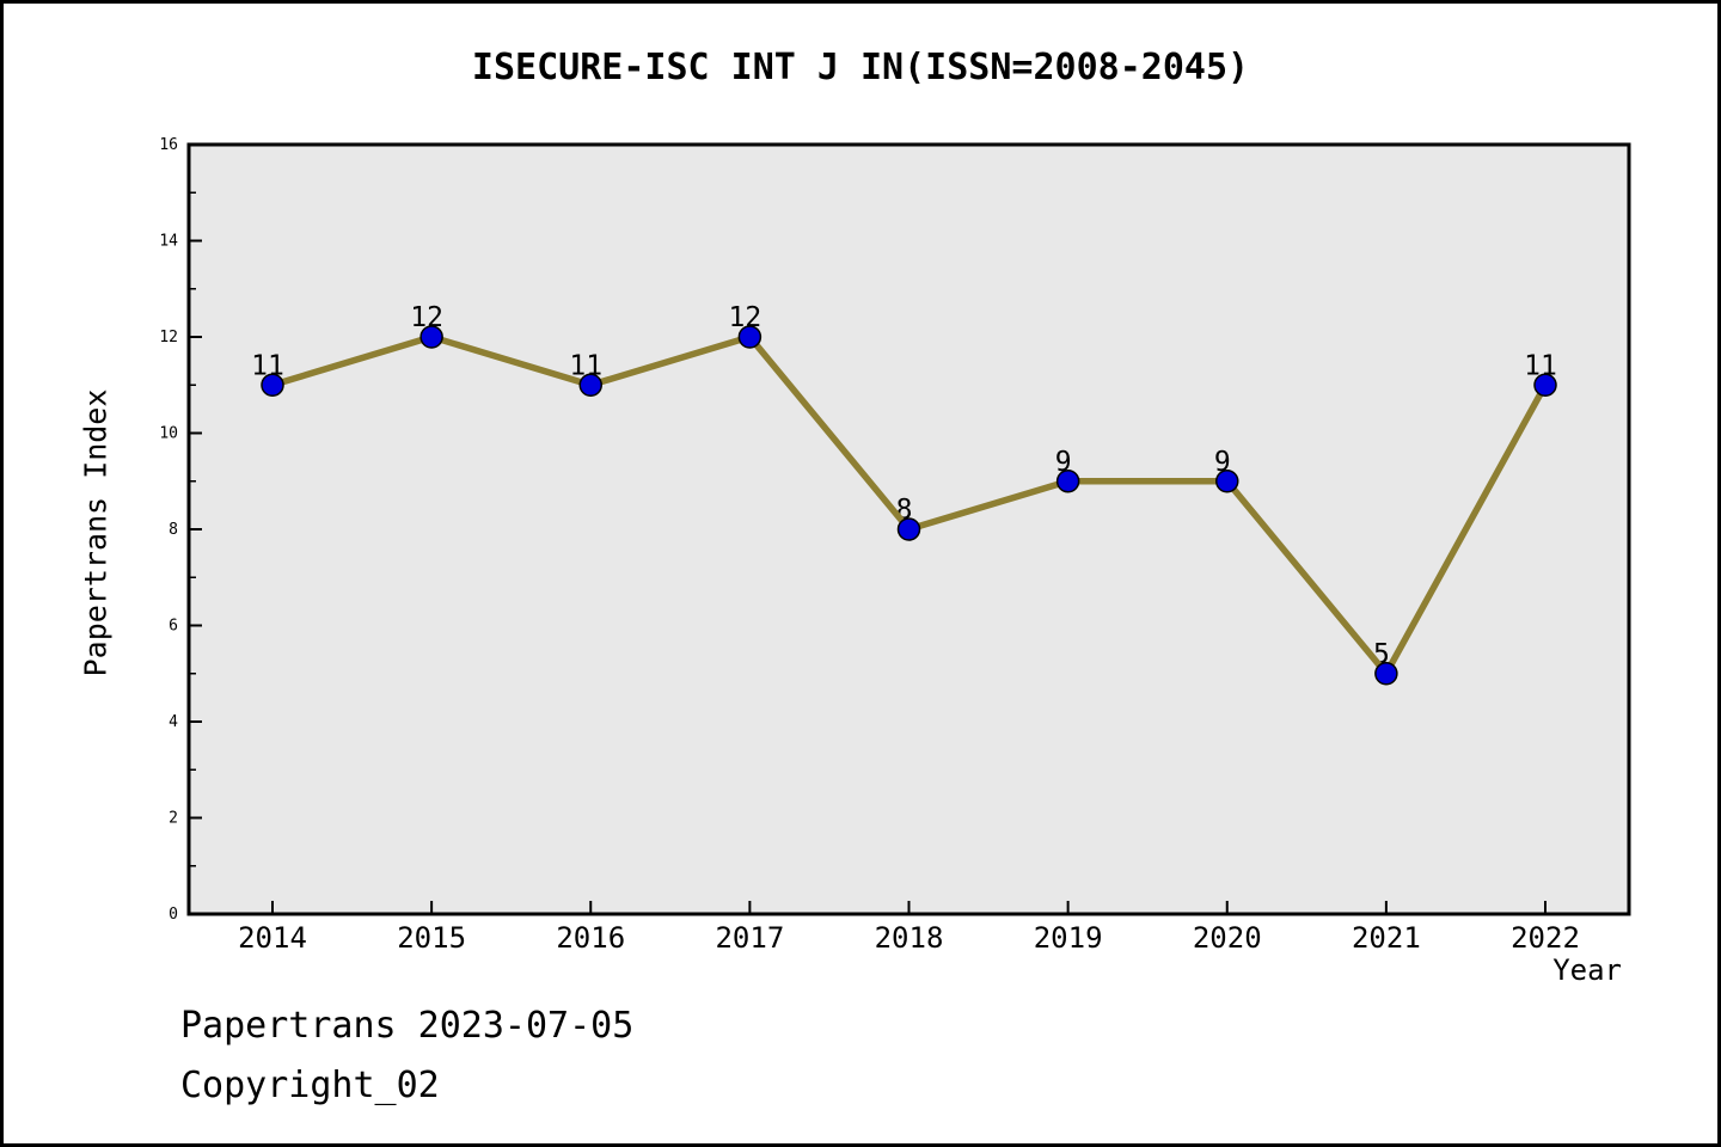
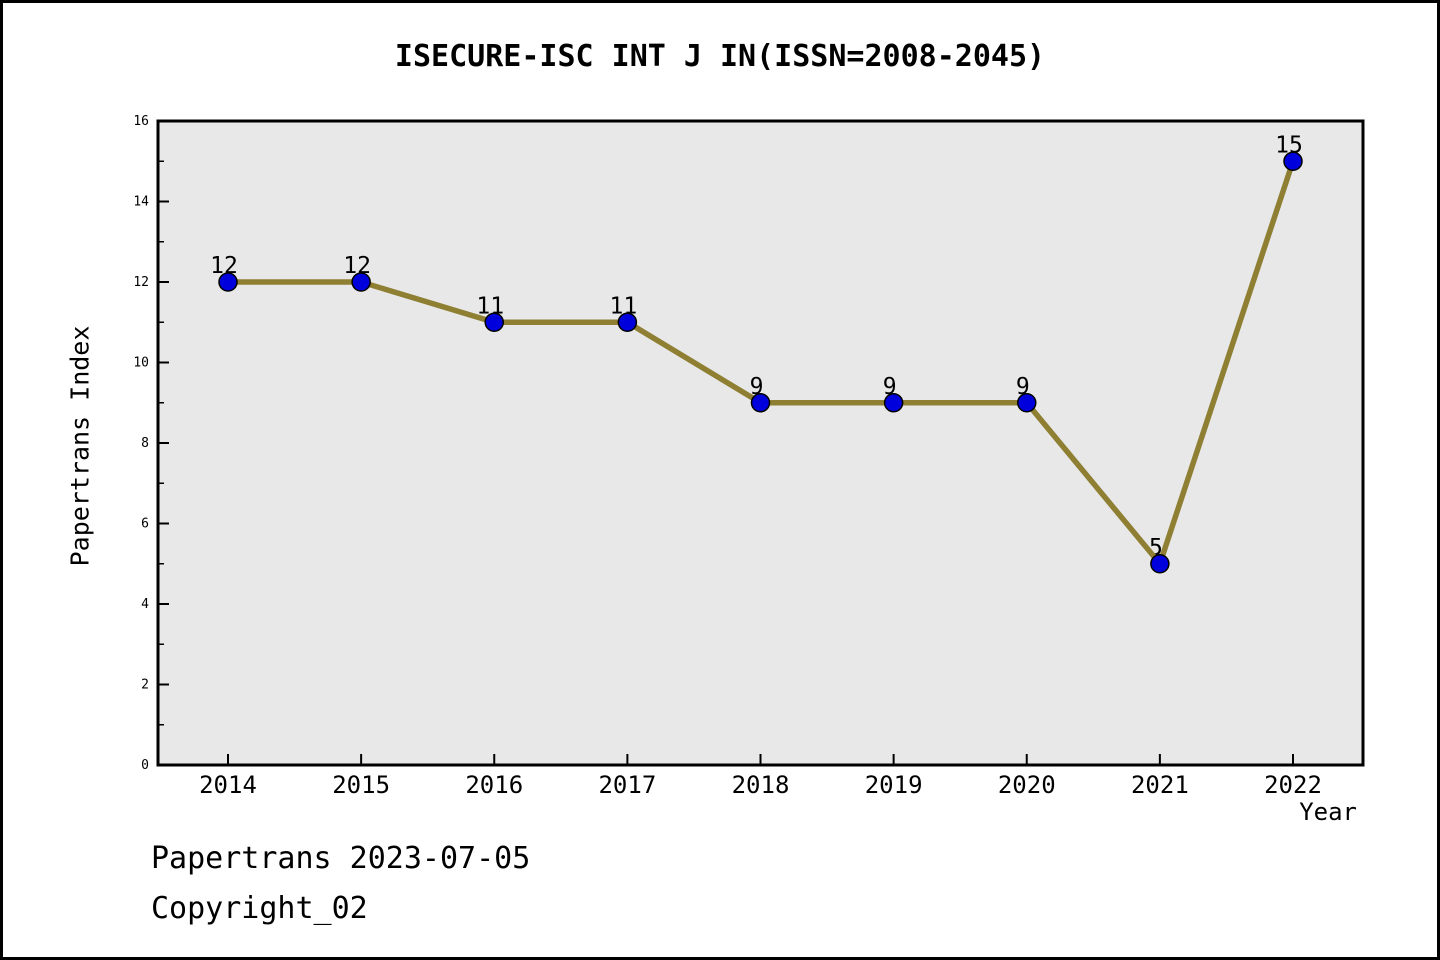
2014: 11 -> 12
2017: 12 -> 11
2018: 8 -> 9
2022: 11 -> 15
